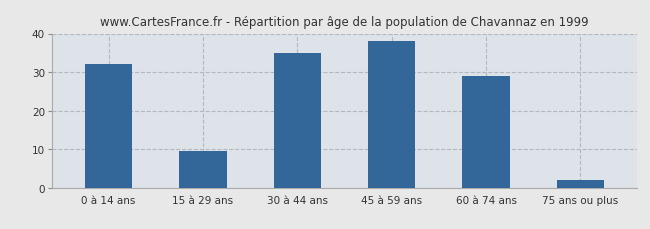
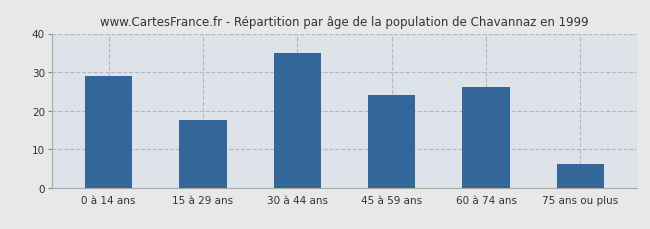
0 à 14 ans: 32.0 -> 29.0
15 à 29 ans: 9.5 -> 17.5
45 à 59 ans: 38.0 -> 24.0
60 à 74 ans: 29.0 -> 26.0
75 ans ou plus: 2.0 -> 6.0
